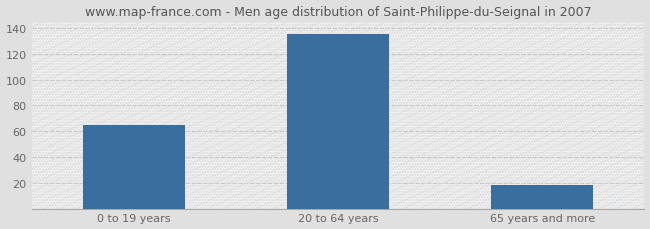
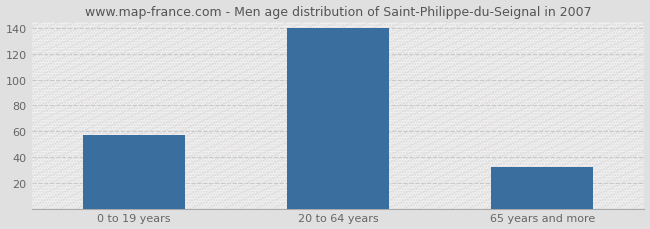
0 to 19 years: 65 -> 57
20 to 64 years: 135 -> 140
65 years and more: 18 -> 32
